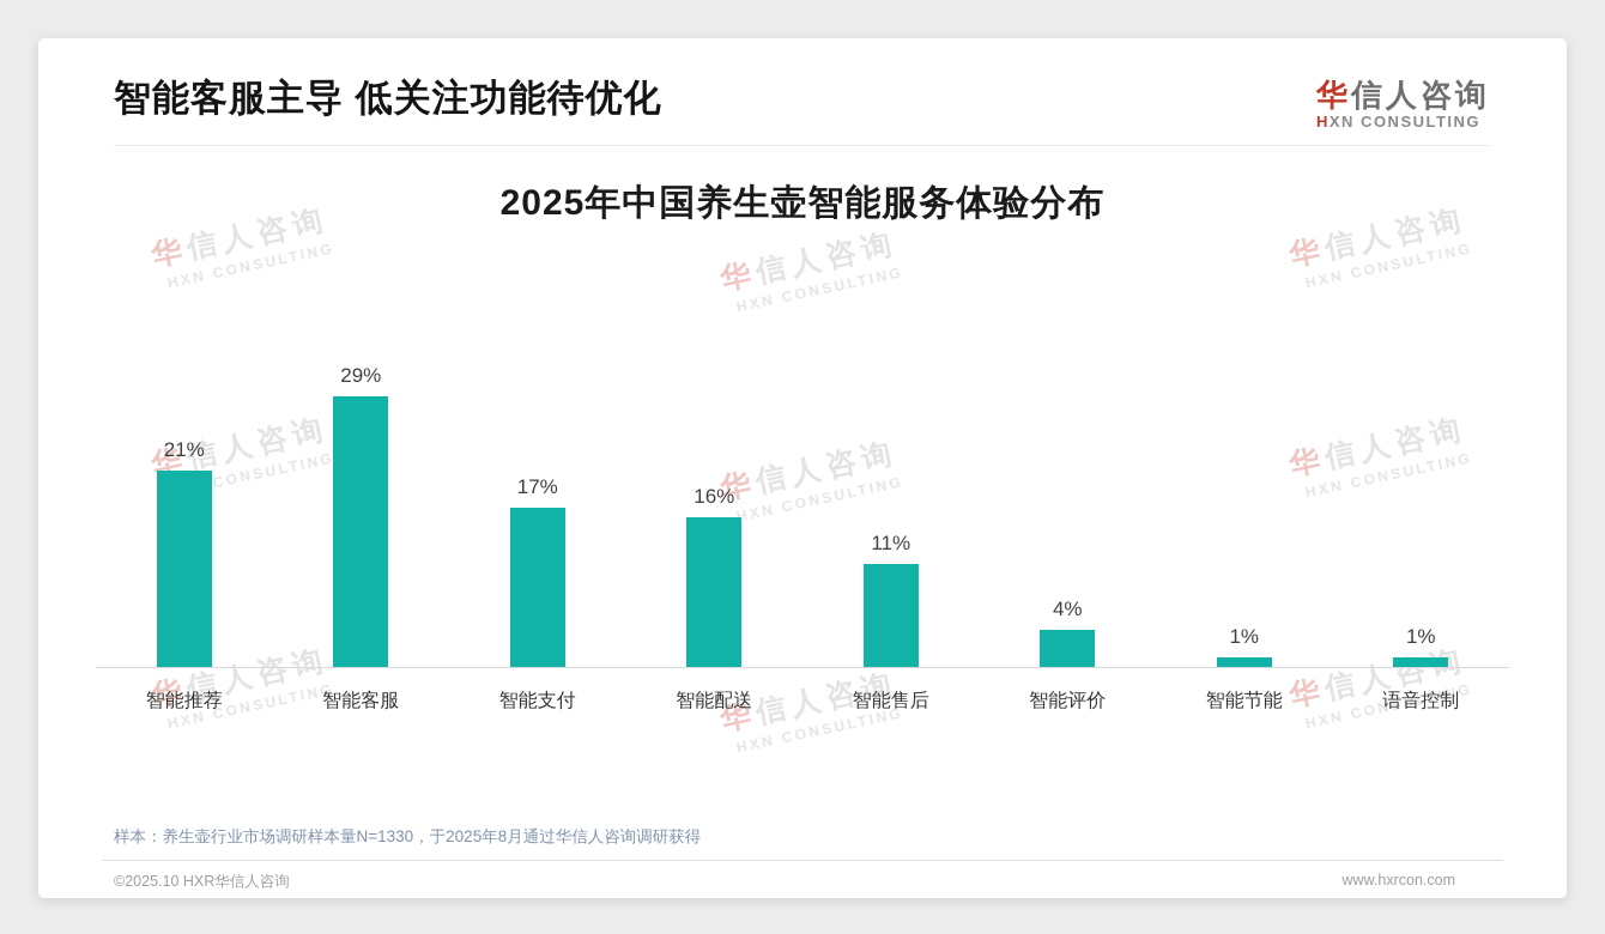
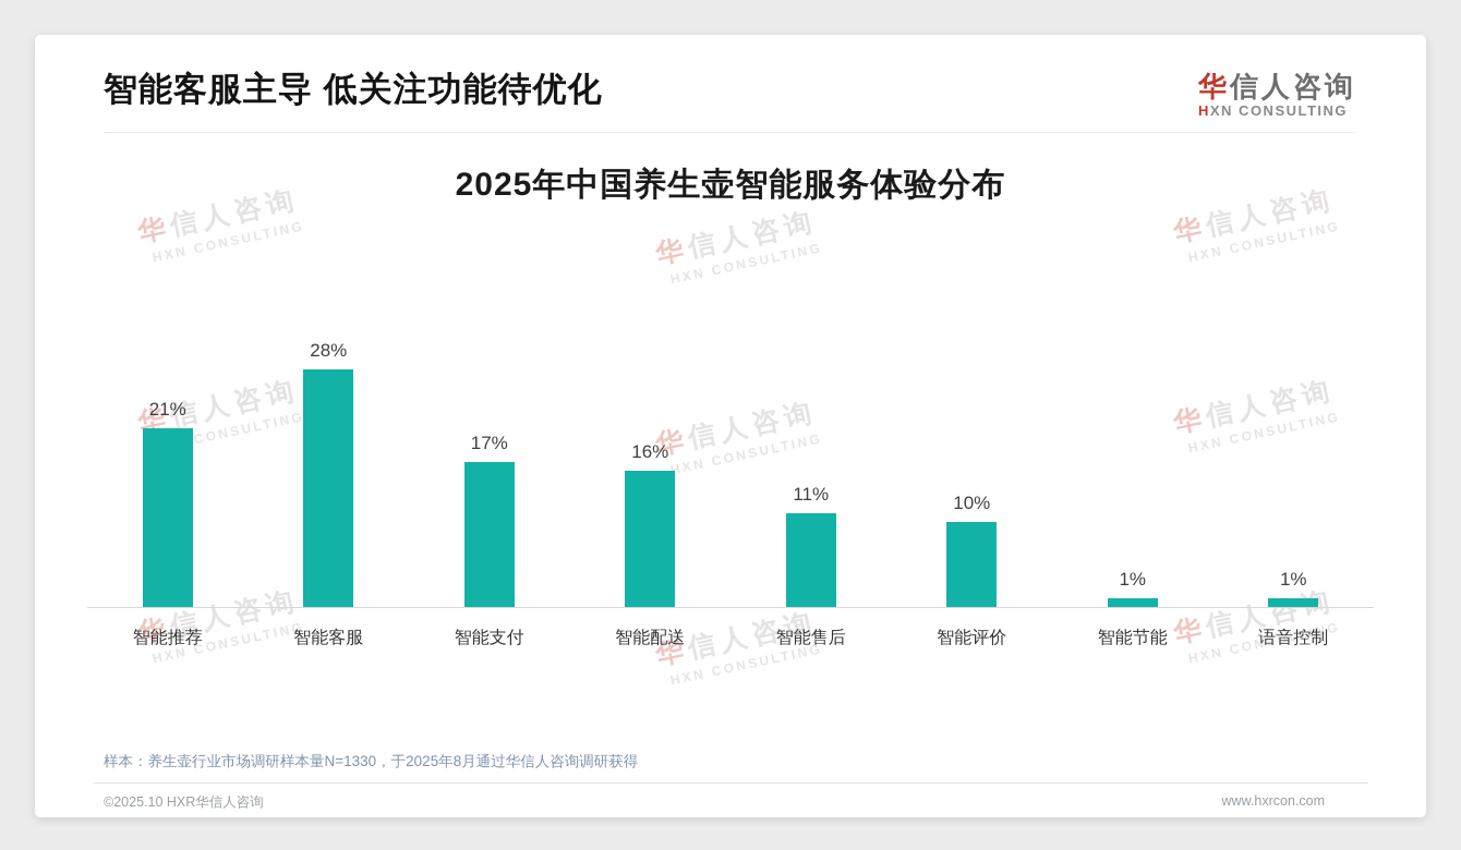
智能客服: 29% -> 28%
智能评价: 4% -> 10%
